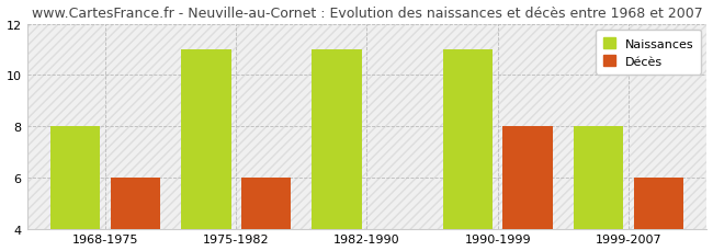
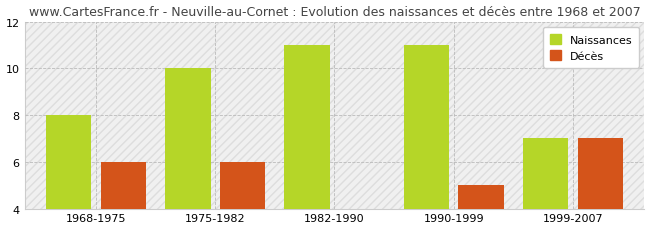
Naissances/1975-1982: 11 -> 10
Décès/1990-1999: 8 -> 5
Naissances/1999-2007: 8 -> 7
Décès/1999-2007: 6 -> 7
